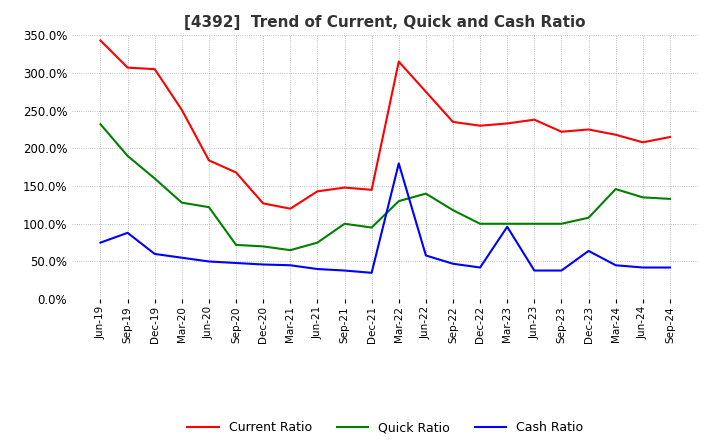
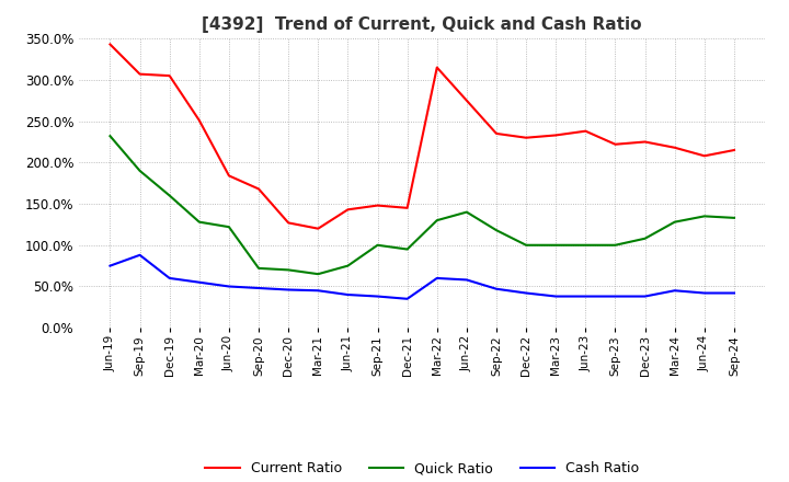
Cash Ratio/Mar-22: 180% -> 60%
Cash Ratio/Mar-23: 96% -> 38%
Cash Ratio/Dec-23: 64% -> 38%
Quick Ratio/Mar-24: 146% -> 128%
